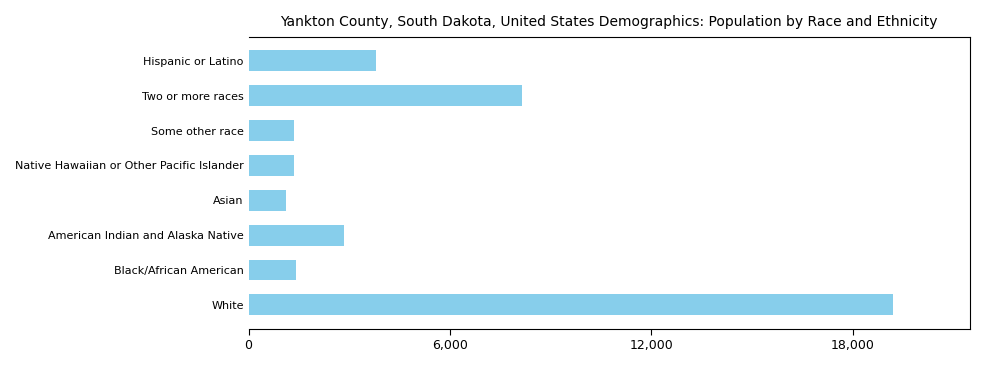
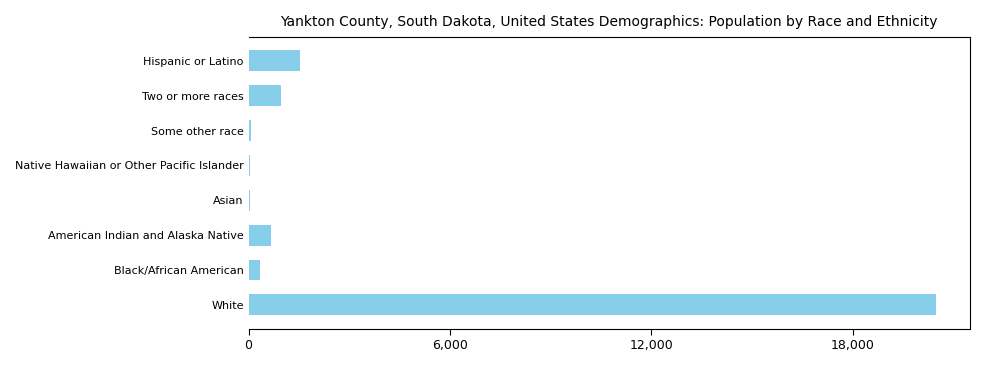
Hispanic or Latino: 3,800 -> 1,520
Two or more races: 8,150 -> 980
Some other race: 1,350 -> 60
Native Hawaiian or Other Pacific Islander: 1,350 -> 30
Asian: 1,100 -> 50
American Indian and Alaska Native: 2,850 -> 680
Black/African American: 1,400 -> 340
White: 19,200 -> 20,500
